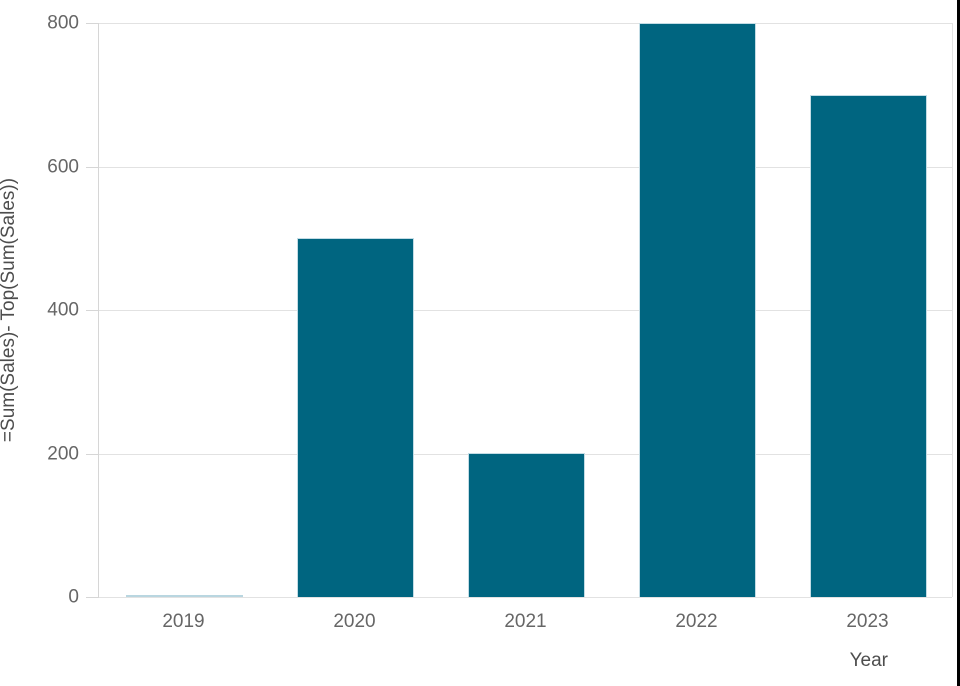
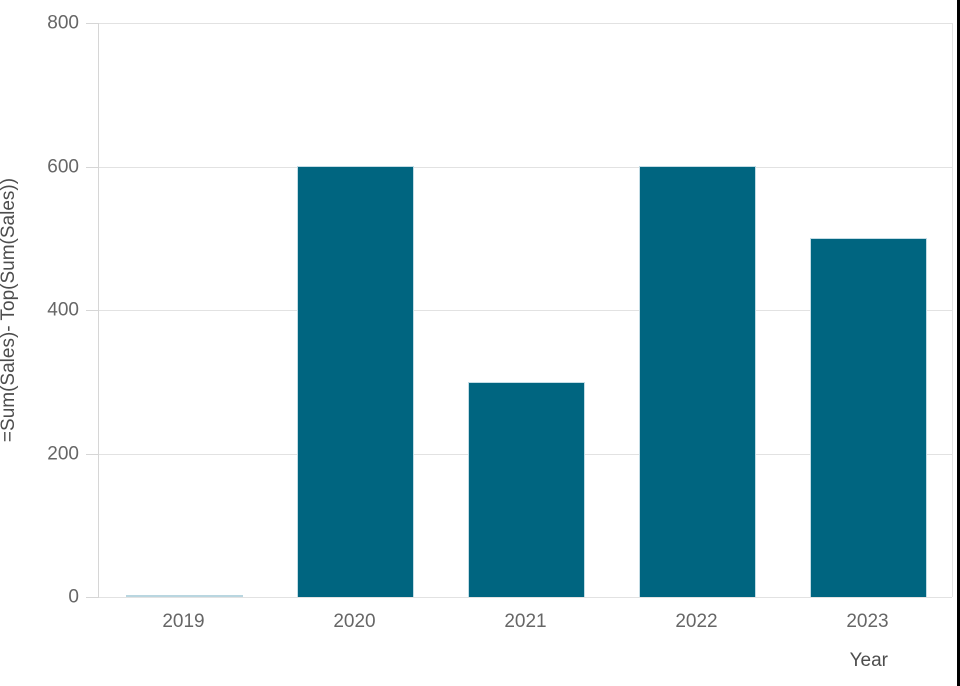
2020: 500 -> 600
2021: 200 -> 300
2022: 800 -> 600
2023: 700 -> 500
